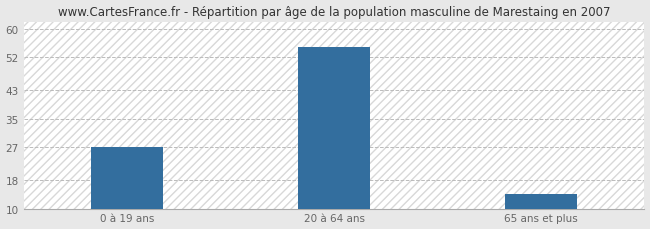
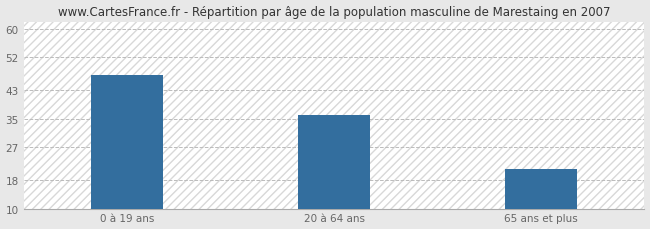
0 à 19 ans: 27 -> 47
20 à 64 ans: 55 -> 36
65 ans et plus: 14 -> 21
